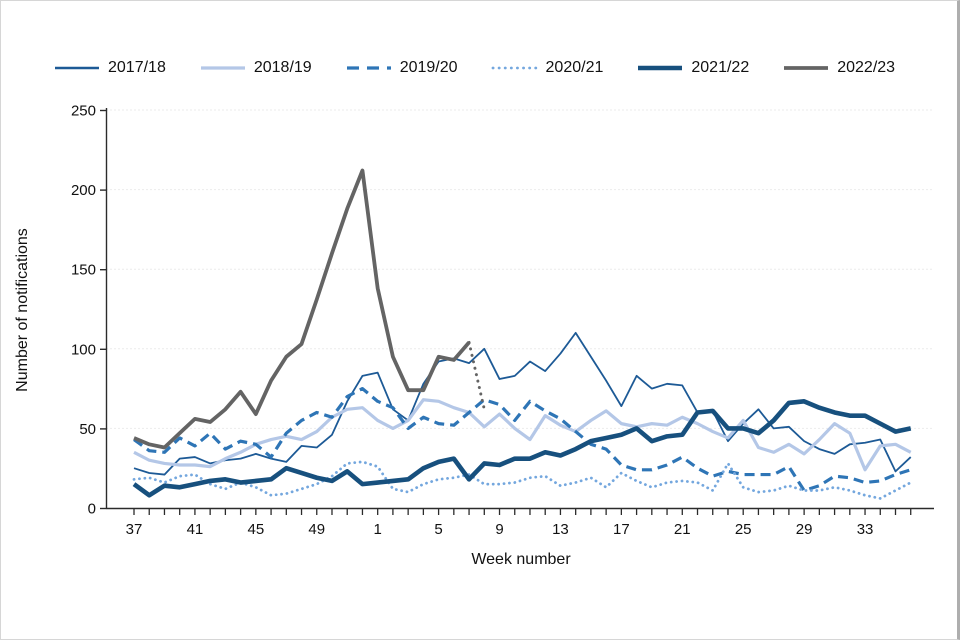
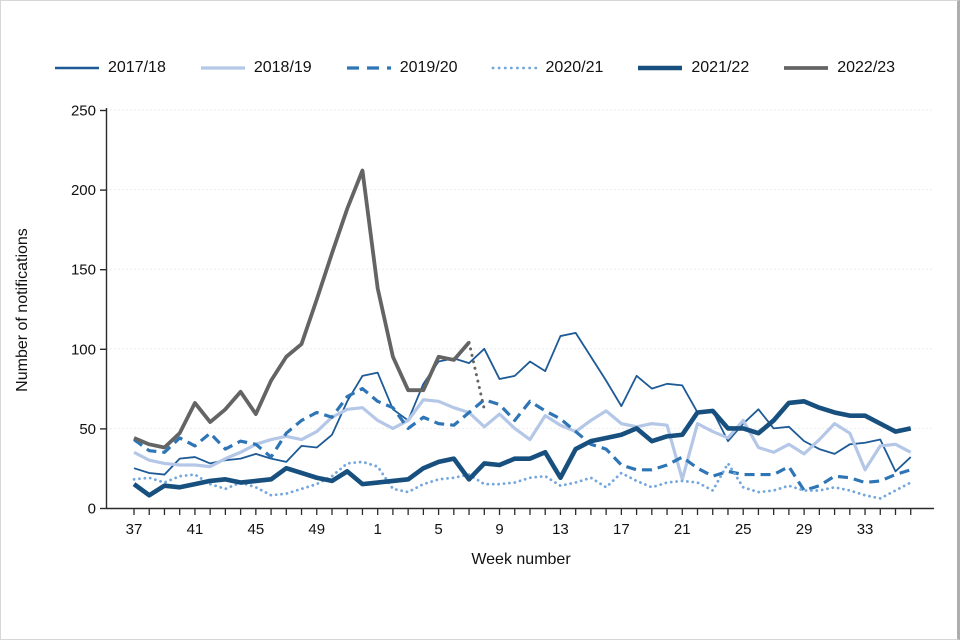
2022/23/41: 56 -> 66
2017/18/13: 97 -> 108
2021/22/13: 33 -> 19
2018/19/21: 57 -> 18
